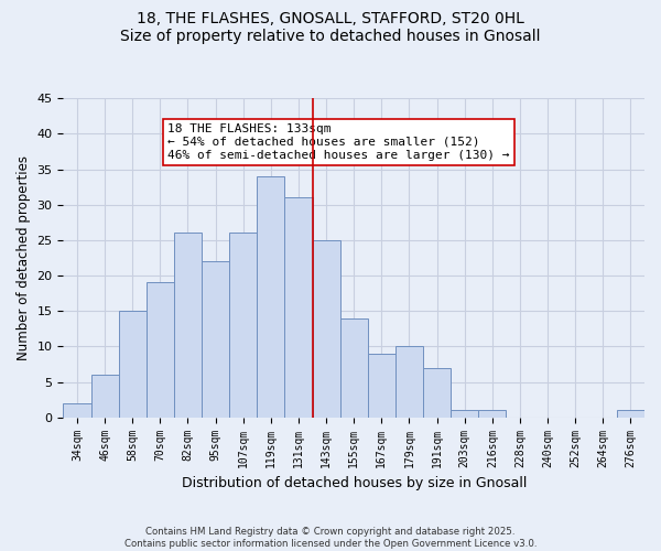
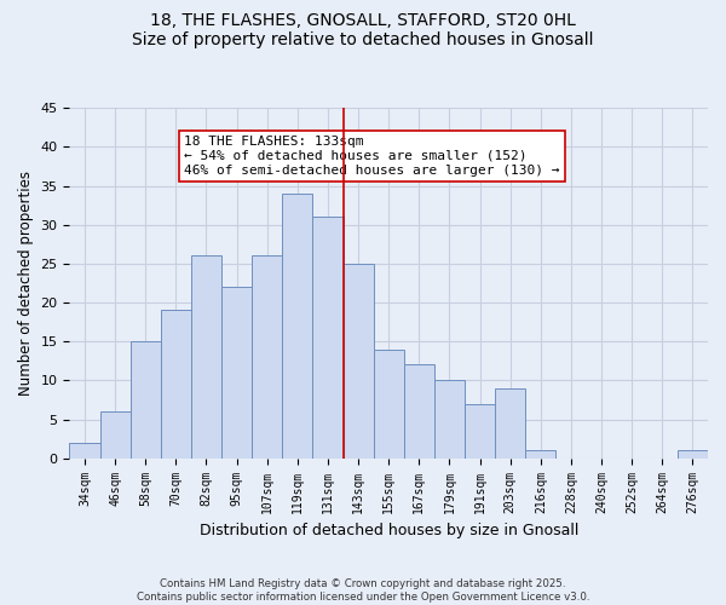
167sqm: 9 -> 12
203sqm: 1 -> 9
